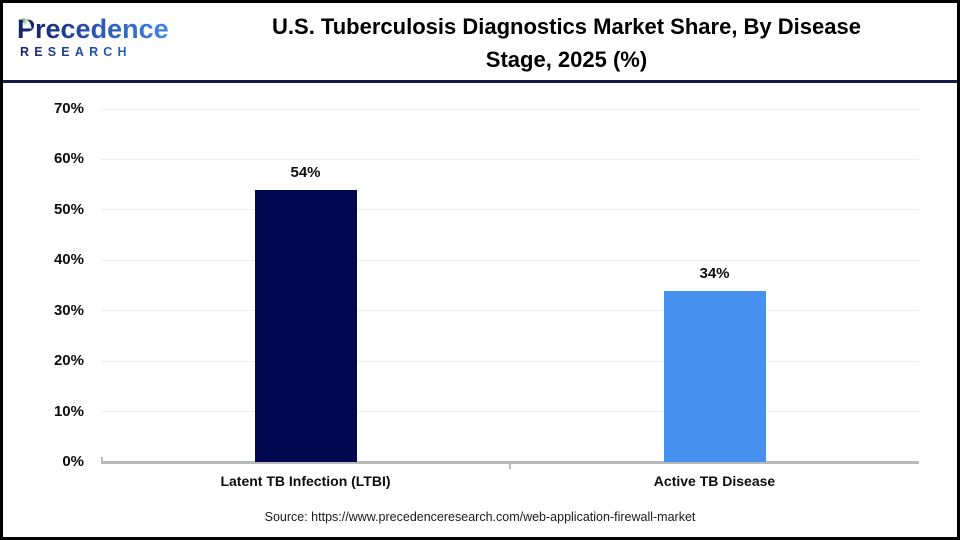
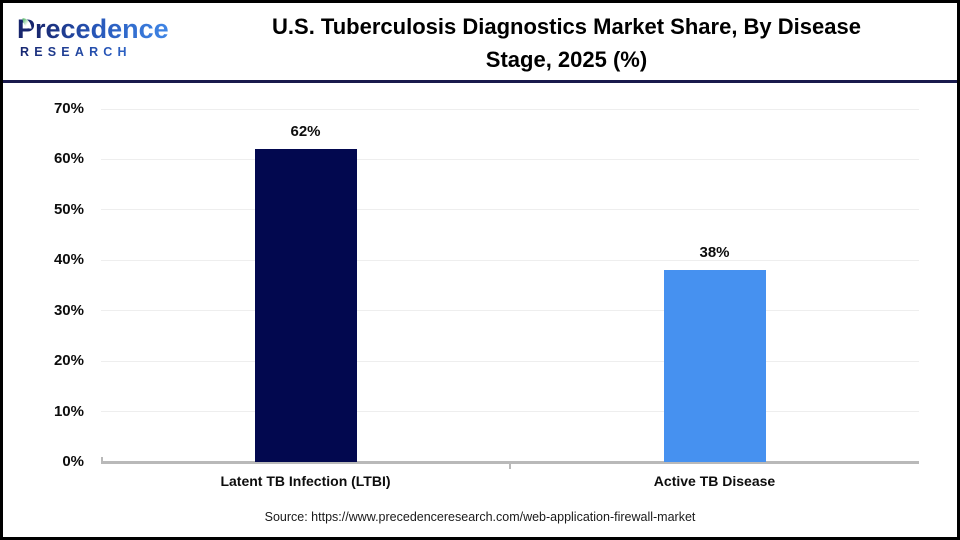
Latent TB Infection (LTBI): 54% -> 62%
Active TB Disease: 34% -> 38%
